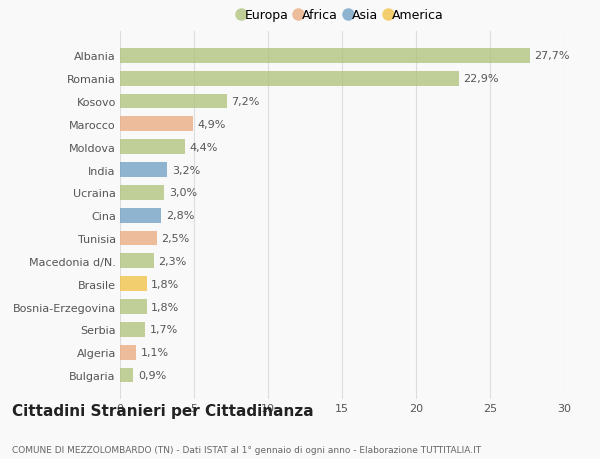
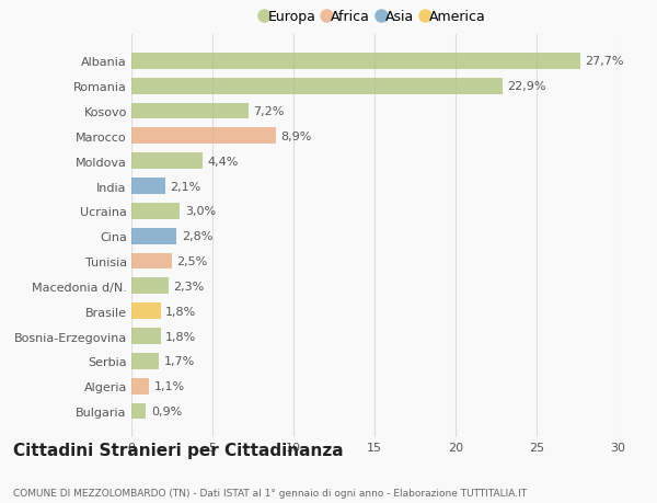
Marocco: 4,9% -> 8,9%
India: 3,2% -> 2,1%
